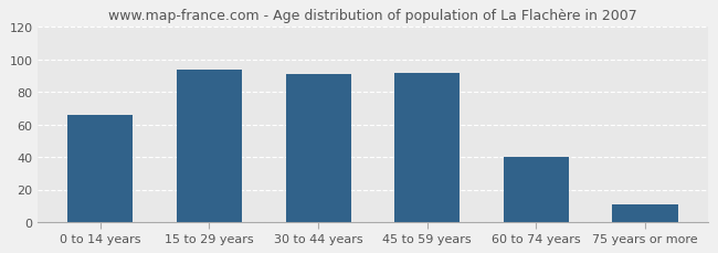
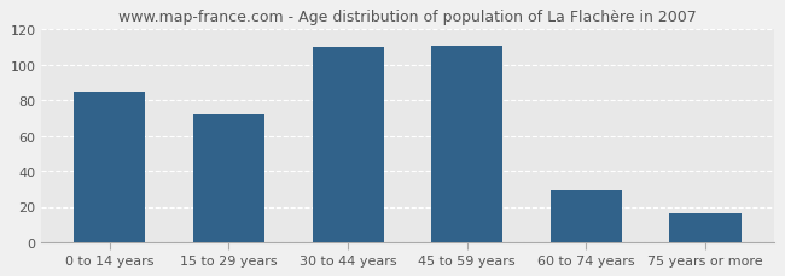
0 to 14 years: 66 -> 85
15 to 29 years: 94 -> 72
30 to 44 years: 91 -> 110
45 to 59 years: 92 -> 111
60 to 74 years: 40 -> 29
75 years or more: 11 -> 16
